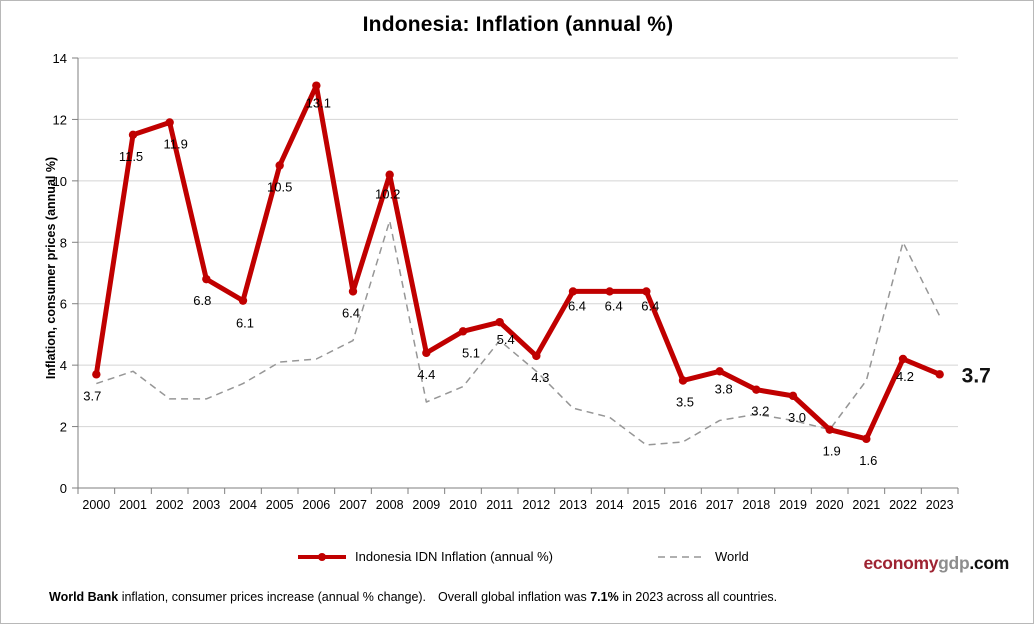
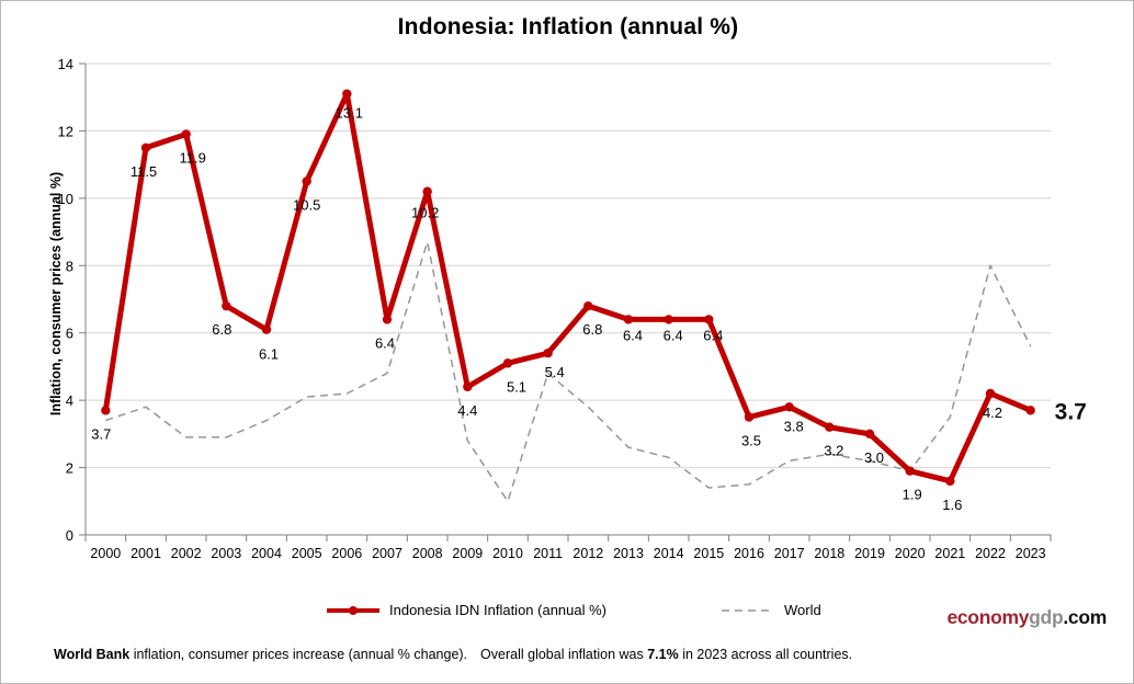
World/2010: 3.3 -> 1.0
Indonesia IDN Inflation (annual %)/2012: 4.3 -> 6.8
